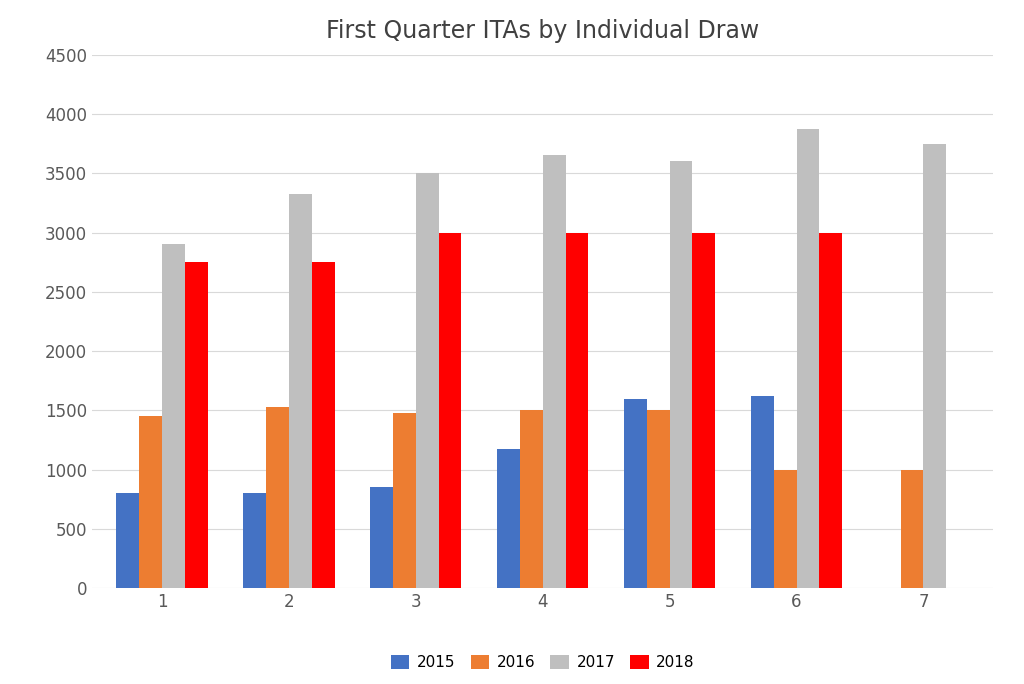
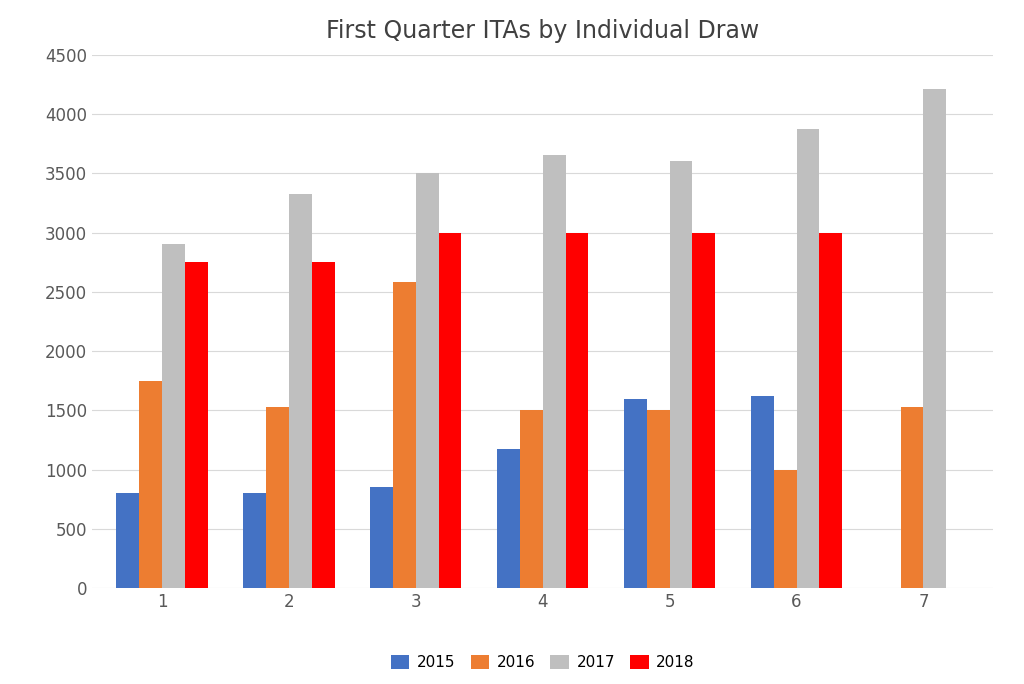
2016/1: 1450 -> 1750
2016/3: 1480 -> 2580
2016/7: 1000 -> 1530
2017/7: 3750 -> 4210
